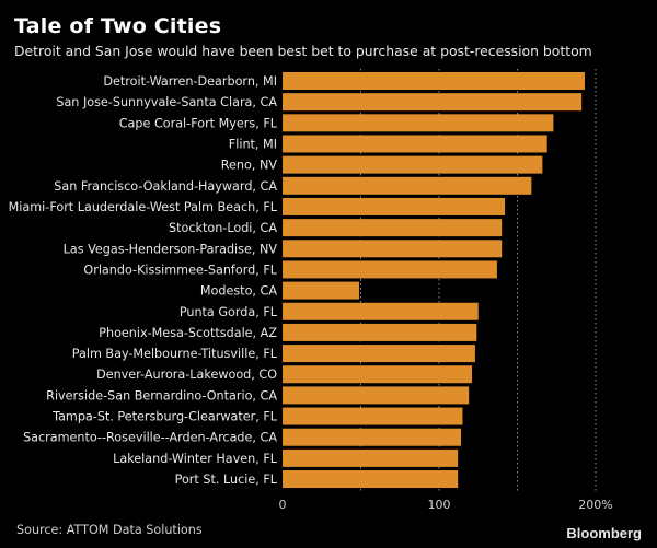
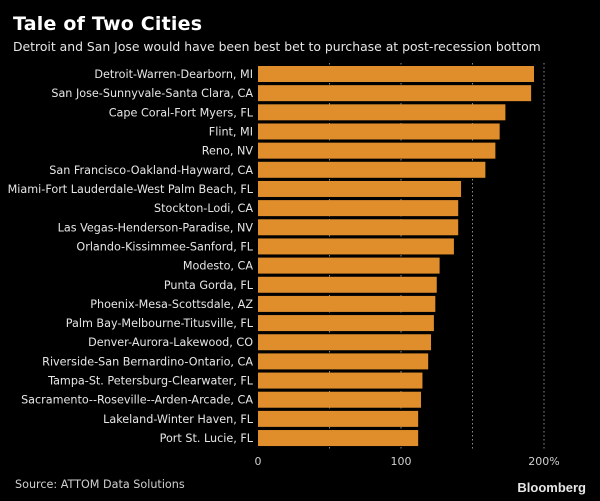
Modesto, CA: 49% -> 127%
